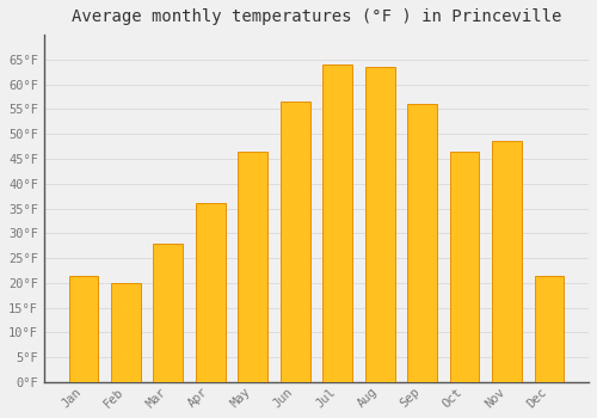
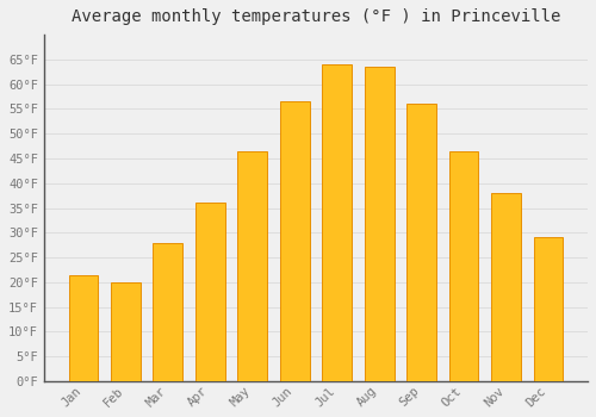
Nov: 48.5°F -> 38.0°F
Dec: 21.5°F -> 29.0°F
